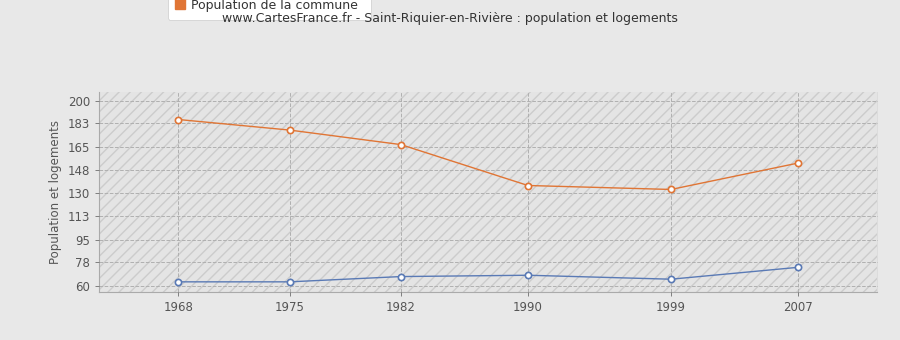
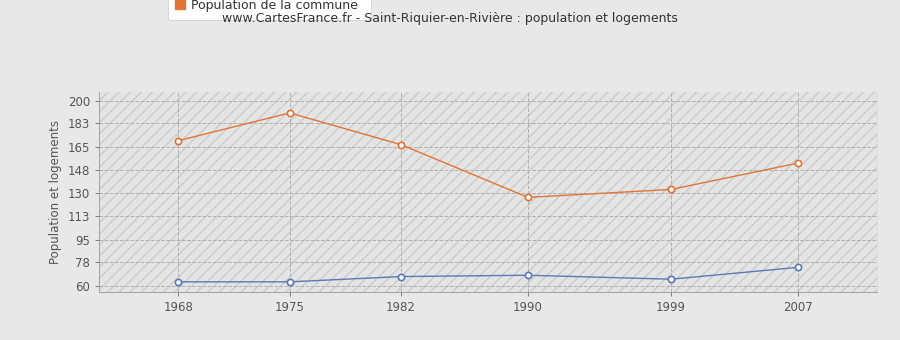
Population de la commune/1968: 186 -> 170
Population de la commune/1975: 178 -> 191
Population de la commune/1990: 136 -> 127
